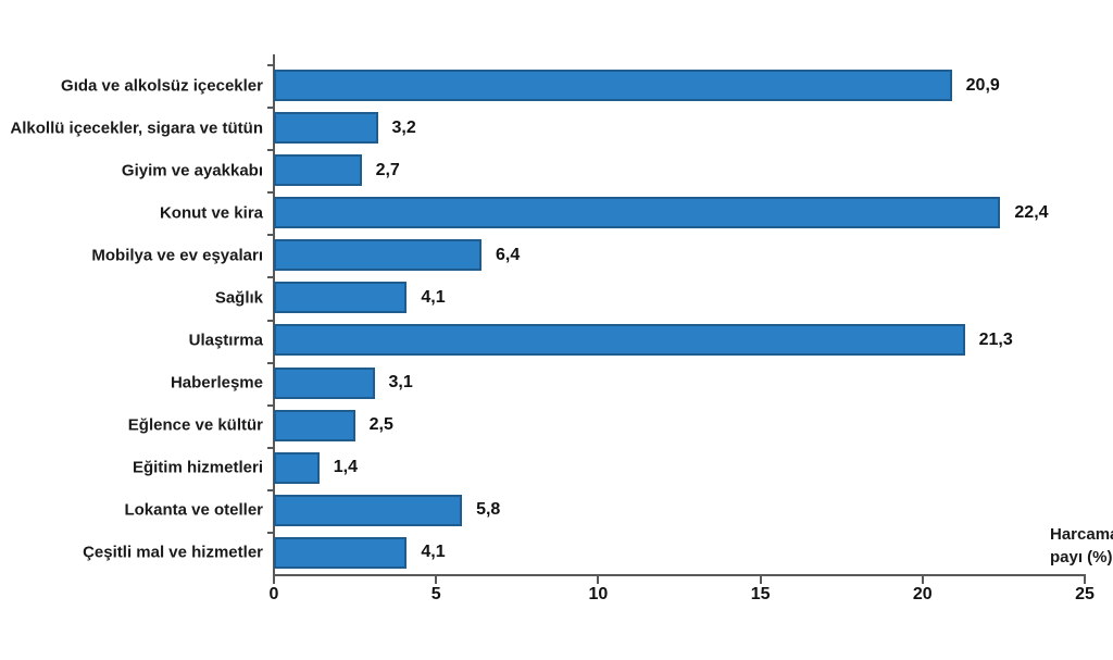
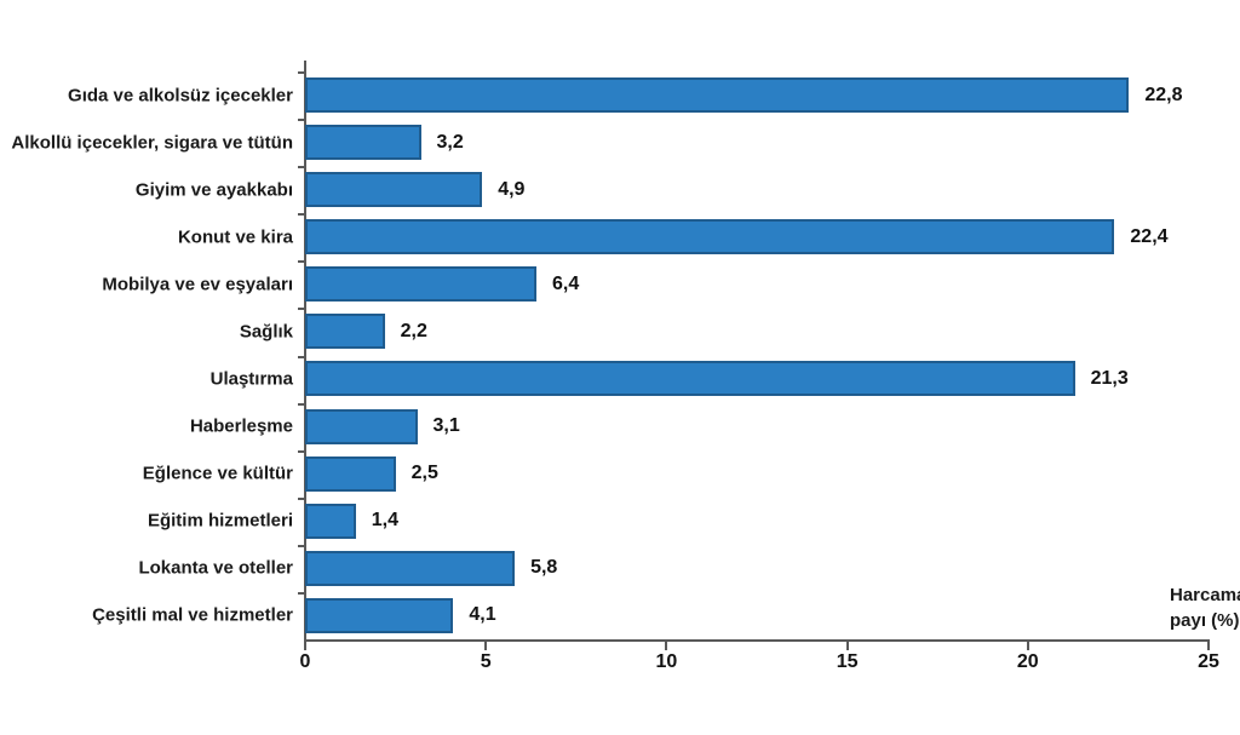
Gıda ve alkolsüz içecekler: 20,9 -> 22,8
Giyim ve ayakkabı: 2,7 -> 4,9
Sağlık: 4,1 -> 2,2
